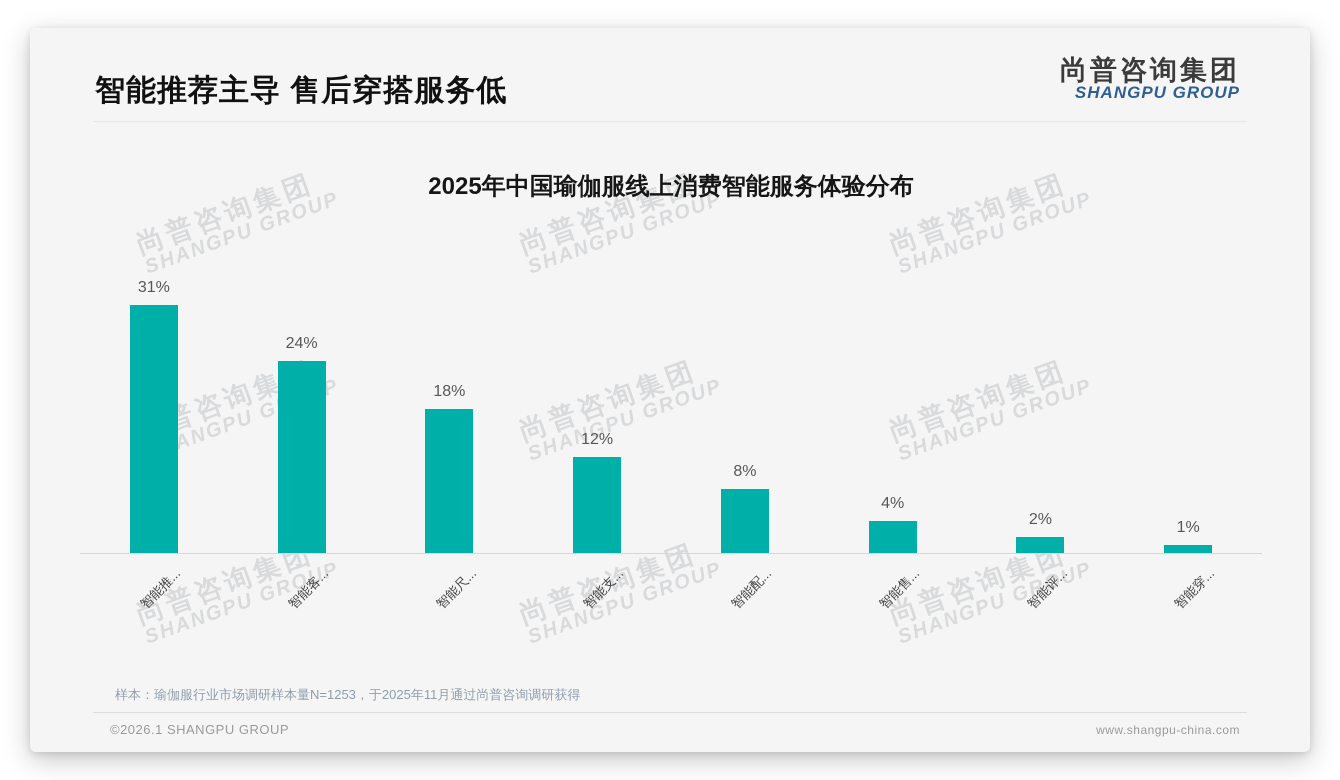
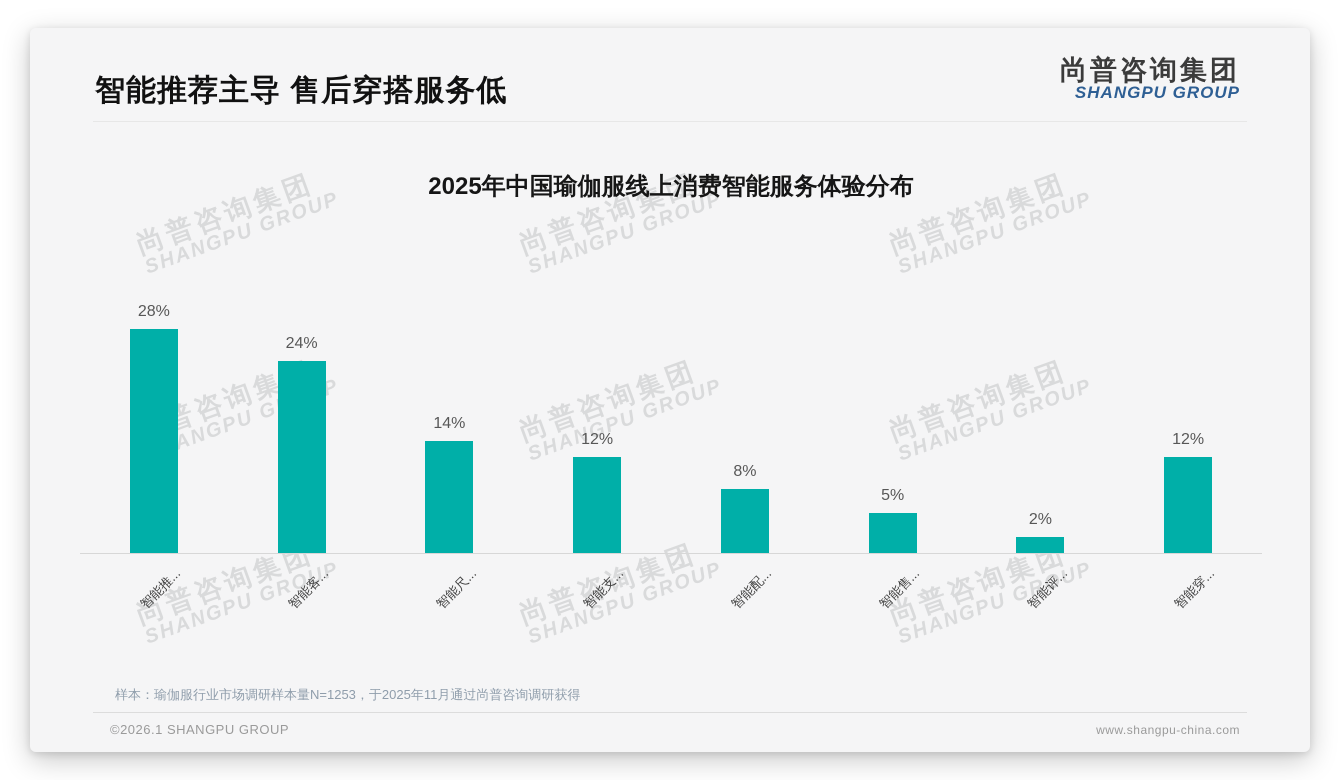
智能推...: 31% -> 28%
智能尺...: 18% -> 14%
智能售...: 4% -> 5%
智能穿...: 1% -> 12%
